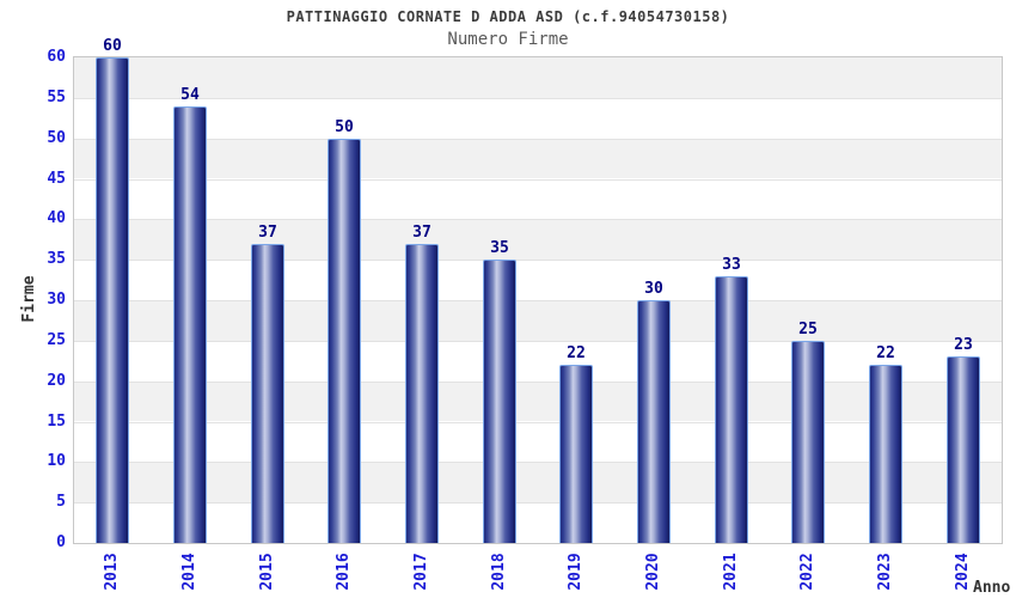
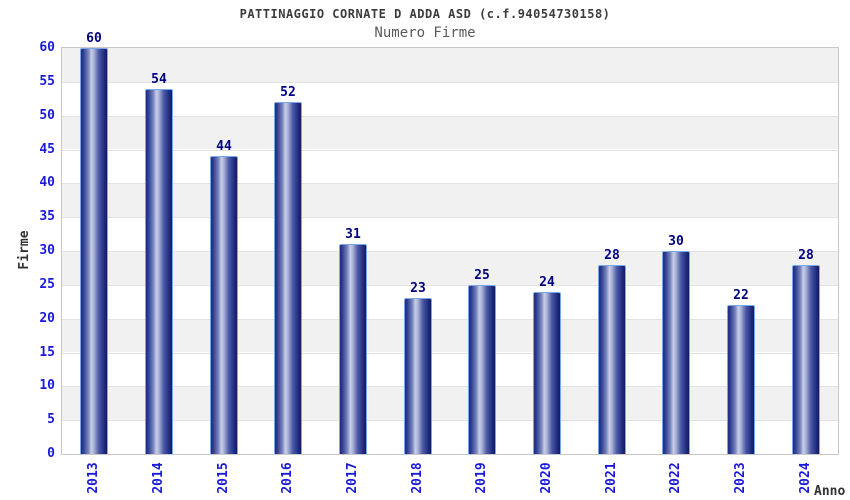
2015: 37 -> 44
2016: 50 -> 52
2017: 37 -> 31
2018: 35 -> 23
2019: 22 -> 25
2020: 30 -> 24
2021: 33 -> 28
2022: 25 -> 30
2024: 23 -> 28
